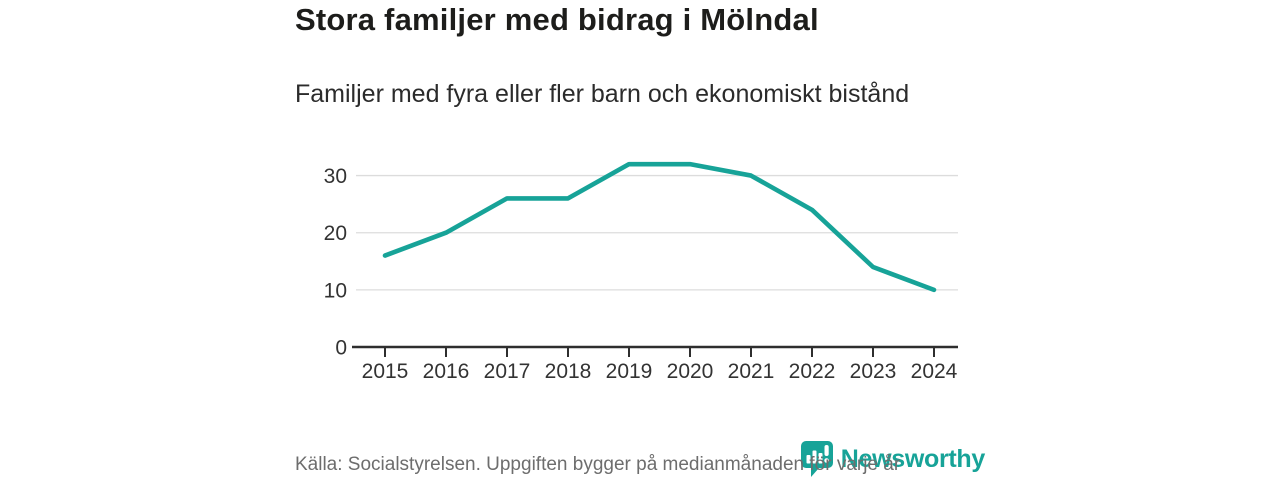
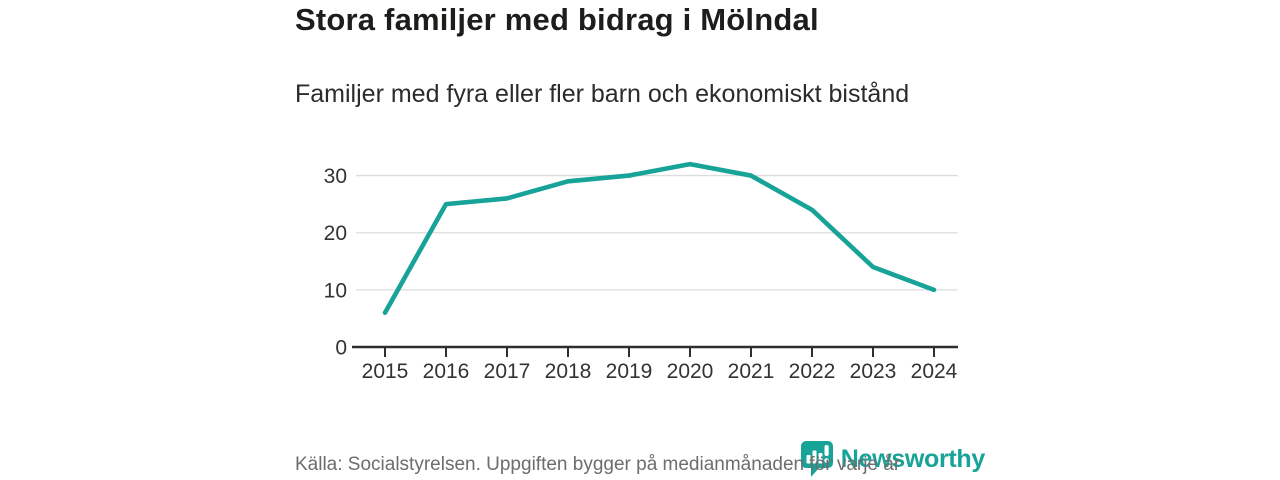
2015: 16 -> 6
2016: 20 -> 25
2018: 26 -> 29
2019: 32 -> 30
